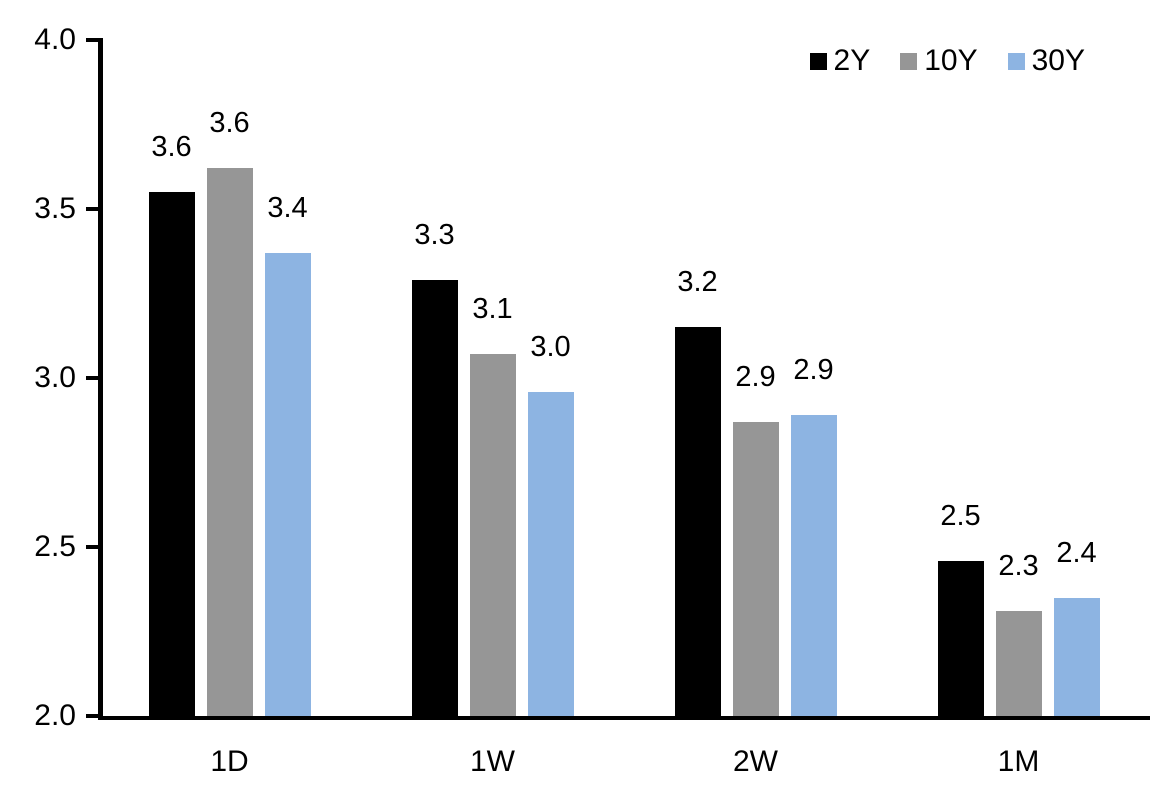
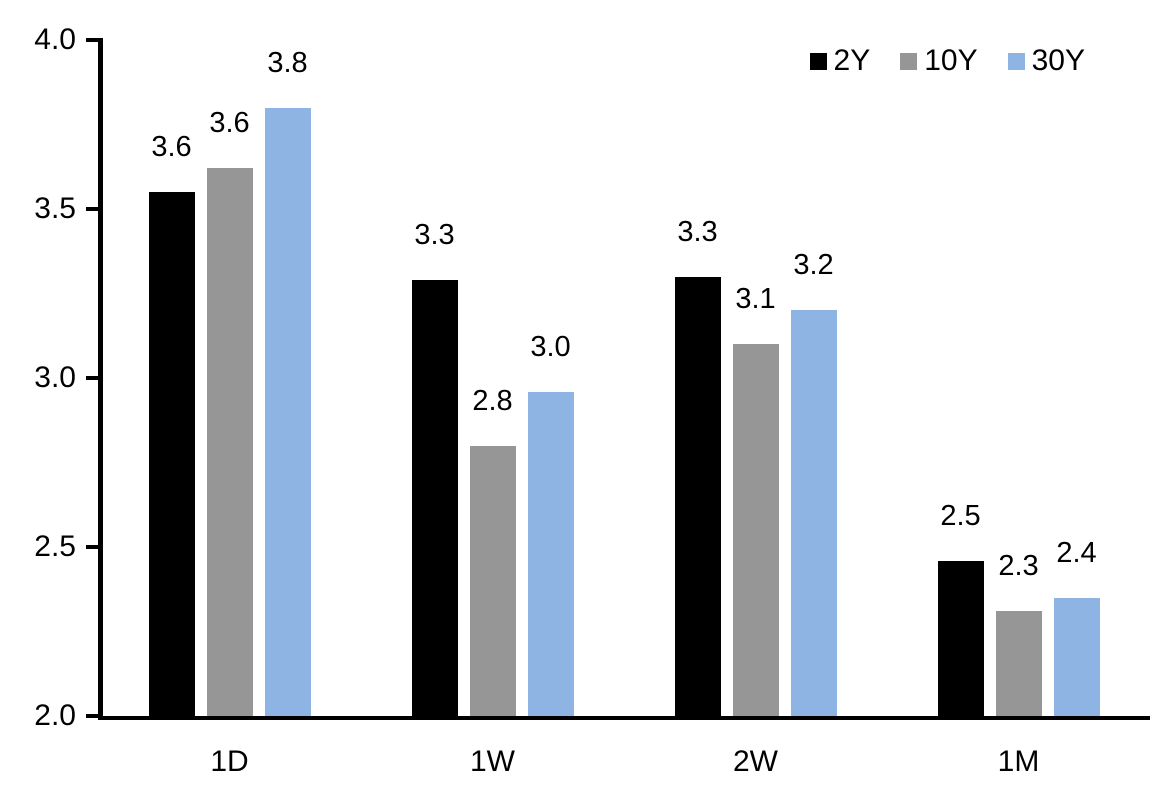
30Y/1D: 3.4 -> 3.8
10Y/1W: 3.1 -> 2.8
2Y/2W: 3.2 -> 3.3
10Y/2W: 2.9 -> 3.1
30Y/2W: 2.9 -> 3.2
